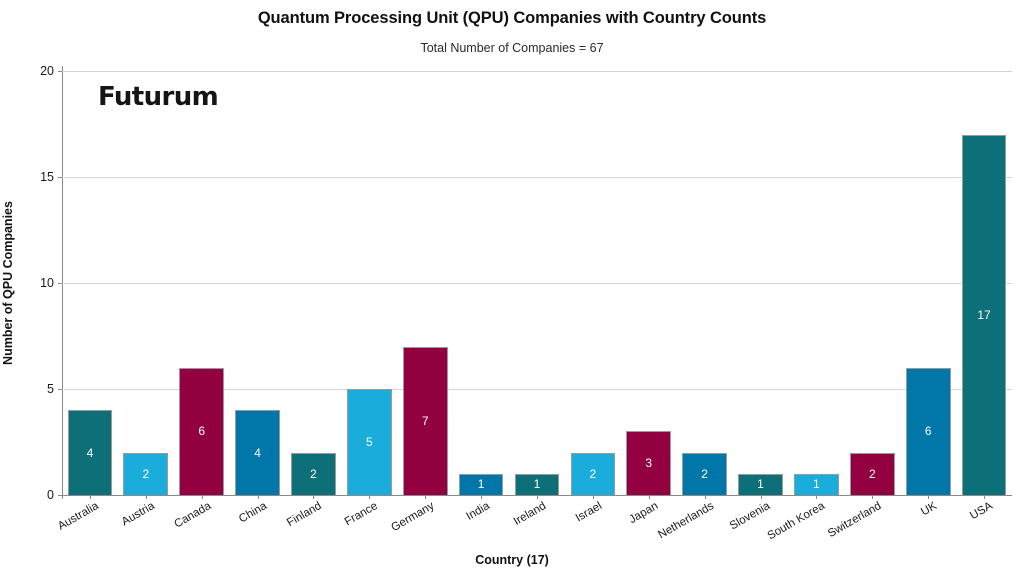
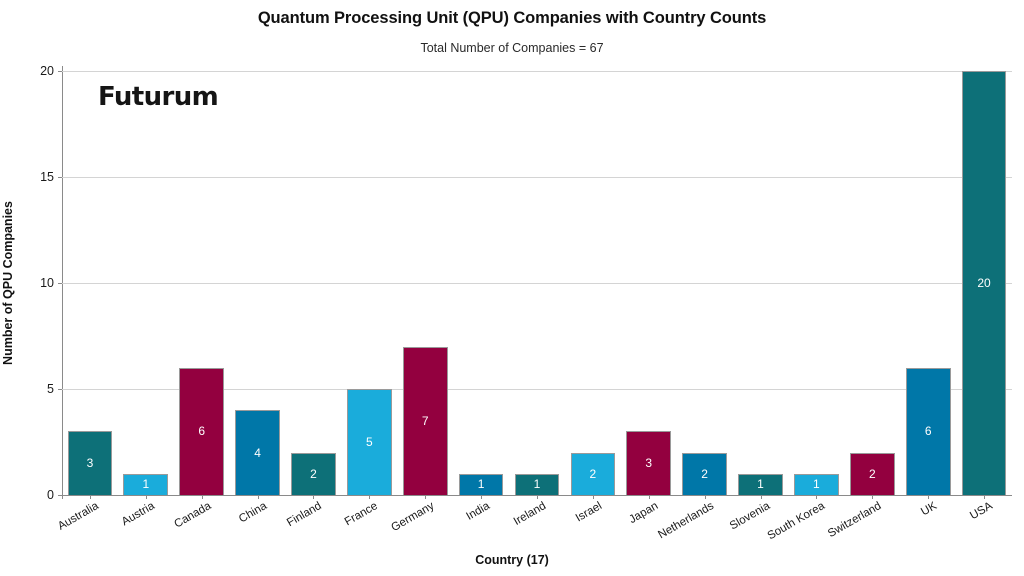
Australia: 4 -> 3
Austria: 2 -> 1
USA: 17 -> 20
